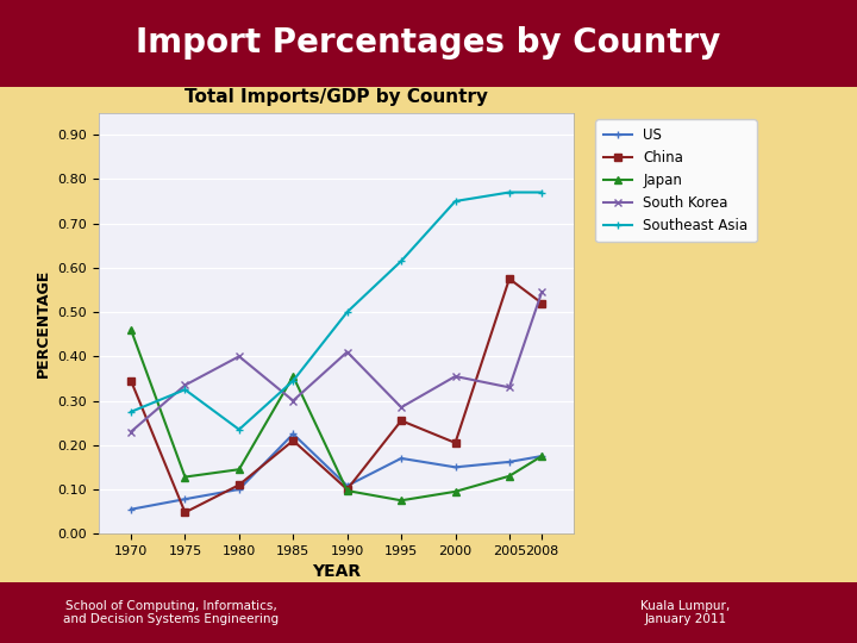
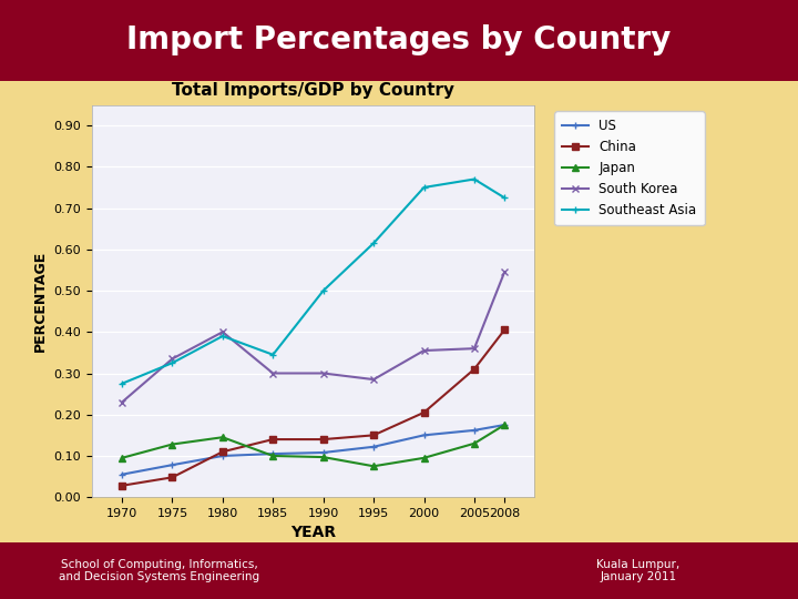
China/1970: 0.345 -> 0.028
Japan/1970: 0.460 -> 0.095
Southeast Asia/1980: 0.235 -> 0.390
US/1985: 0.225 -> 0.105
China/1985: 0.210 -> 0.140
Japan/1985: 0.355 -> 0.100
China/1990: 0.100 -> 0.140
South Korea/1990: 0.410 -> 0.300
US/1995: 0.170 -> 0.122
China/1995: 0.255 -> 0.150
China/2005: 0.575 -> 0.310
South Korea/2005: 0.330 -> 0.360
China/2008: 0.520 -> 0.405
Southeast Asia/2008: 0.770 -> 0.725
